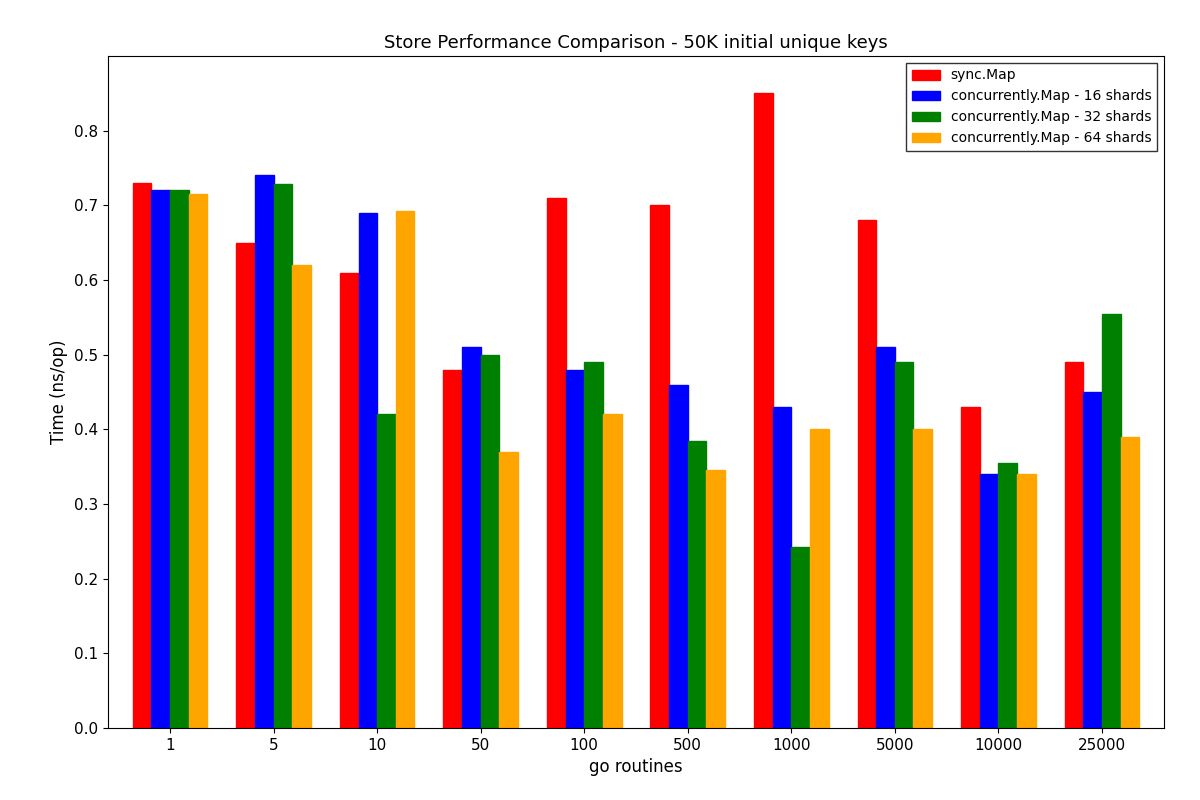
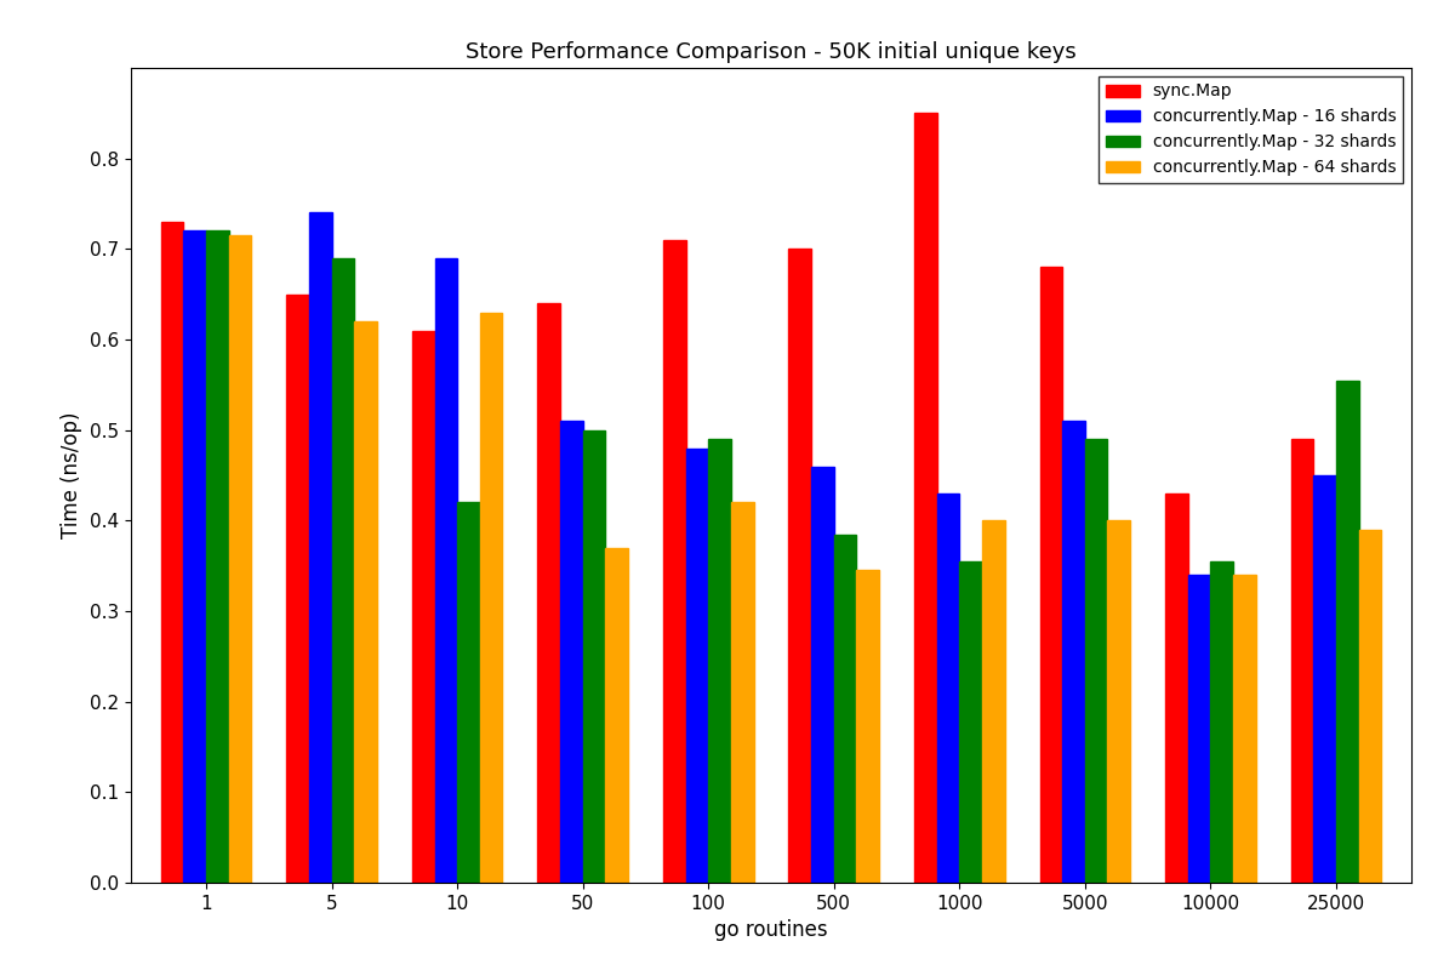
concurrently.Map - 32 shards/5: 0.728 -> 0.690
concurrently.Map - 64 shards/10: 0.692 -> 0.630
sync.Map/50: 0.48 -> 0.64
concurrently.Map - 32 shards/1000: 0.242 -> 0.355
